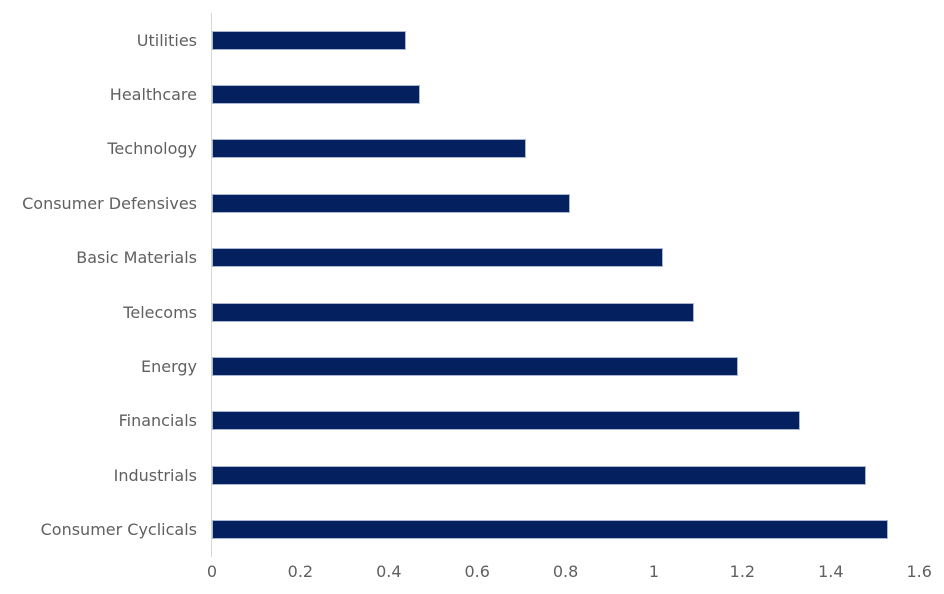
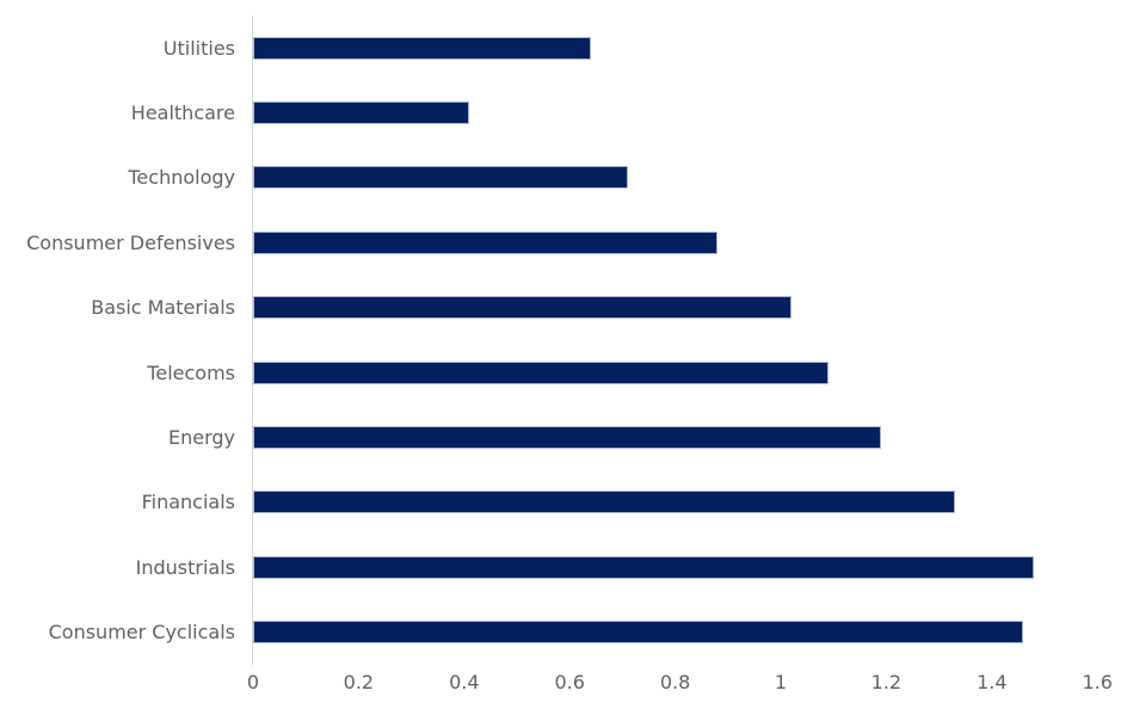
Utilities: 0.44 -> 0.64
Healthcare: 0.47 -> 0.41
Consumer Defensives: 0.81 -> 0.88
Consumer Cyclicals: 1.53 -> 1.46
